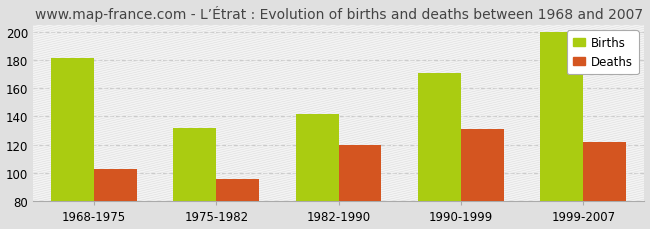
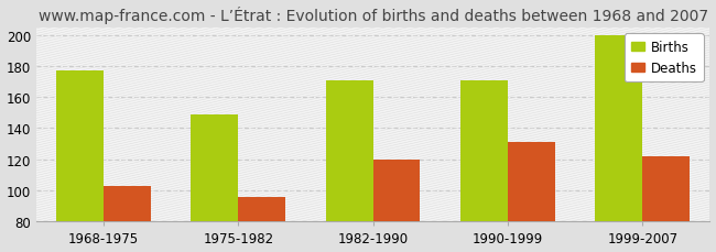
Births/1968-1975: 181 -> 177
Births/1975-1982: 132 -> 149
Births/1982-1990: 142 -> 171
